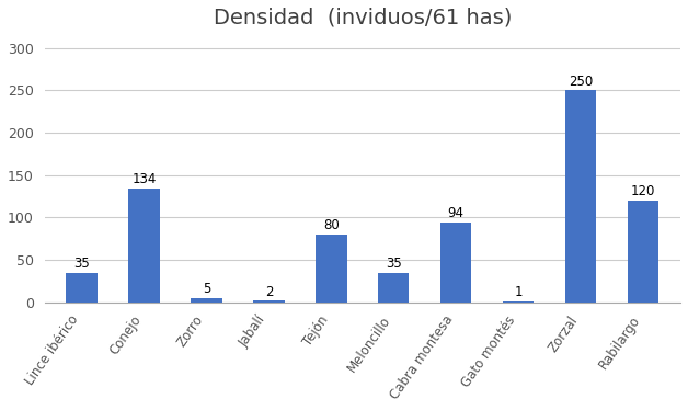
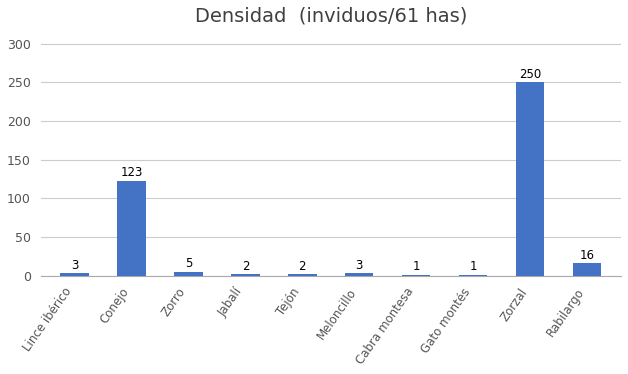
Lince ibérico: 35 -> 3
Conejo: 134 -> 123
Tejón: 80 -> 2
Meloncillo: 35 -> 3
Cabra montesa: 94 -> 1
Rabilargo: 120 -> 16
